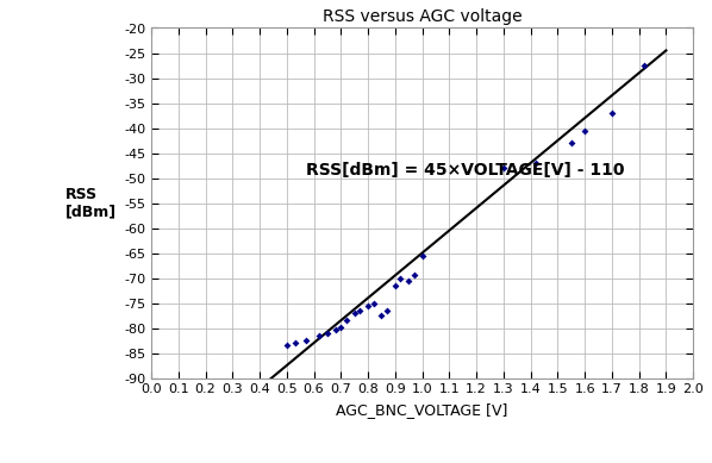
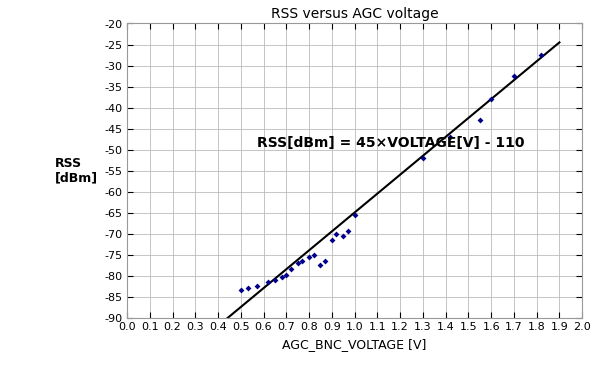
1.3: -48.0 -> -52.0
1.6: -40.5 -> -38.0
1.7: -37.0 -> -32.5
